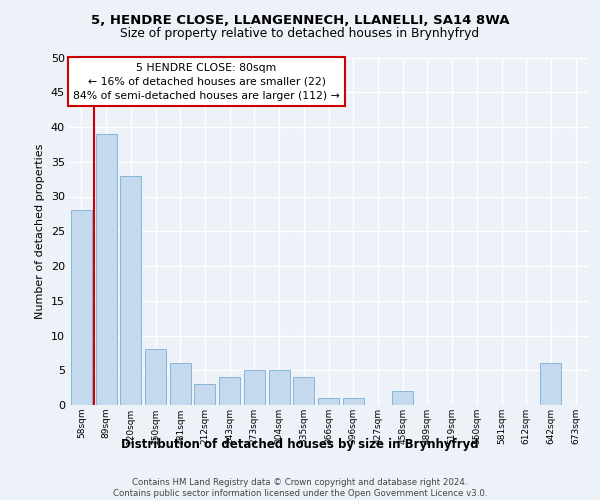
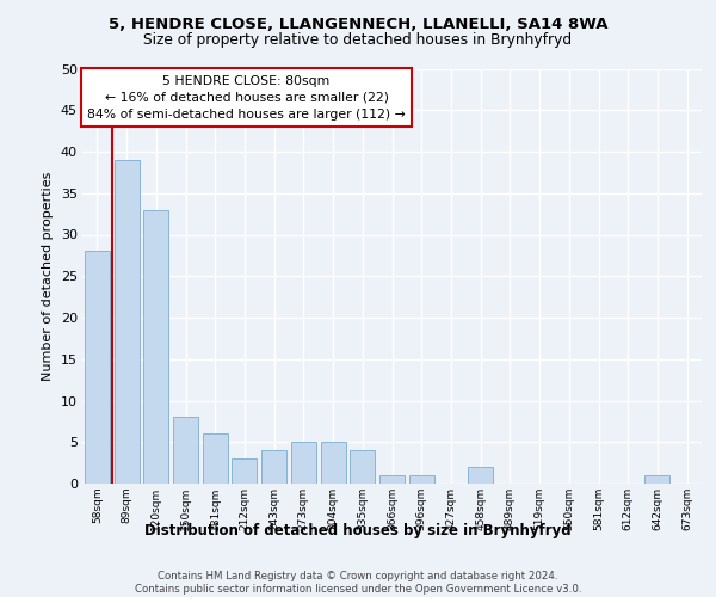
642sqm: 6 -> 1
